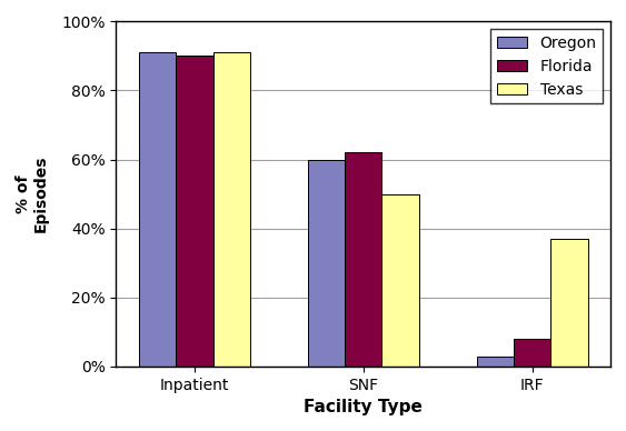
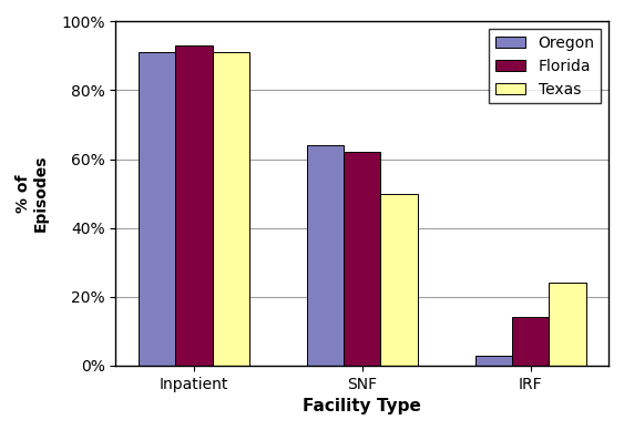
Florida/Inpatient: 90% -> 93%
Oregon/SNF: 60% -> 64%
Florida/IRF: 8% -> 14%
Texas/IRF: 37% -> 24%
